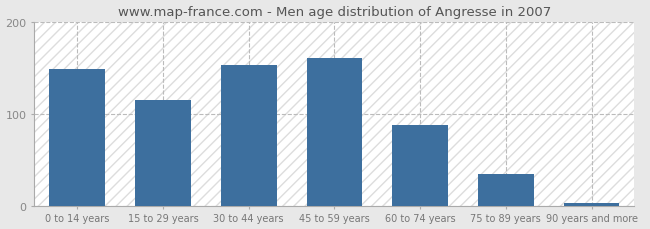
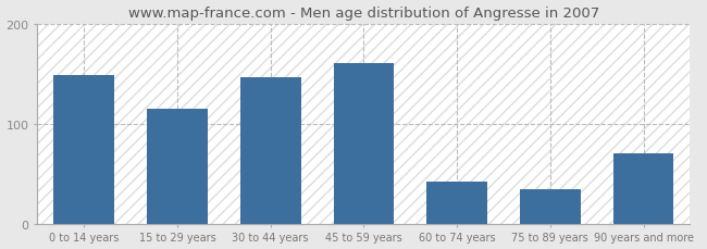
30 to 44 years: 153 -> 146
60 to 74 years: 88 -> 42
90 years and more: 3 -> 70
